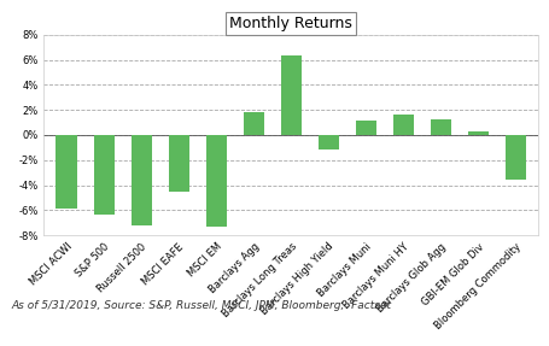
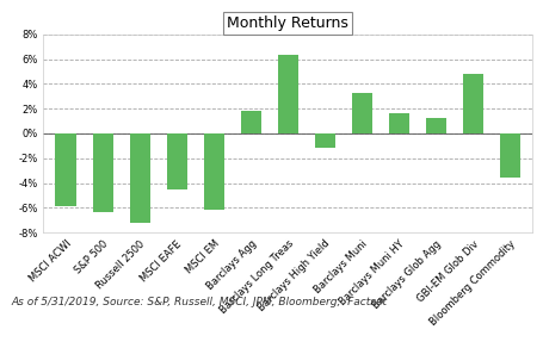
MSCI EM: -7.3% -> -6.2%
Barclays Muni: 1.1% -> 3.3%
GBI-EM Glob Div: 0.2% -> 4.8%
